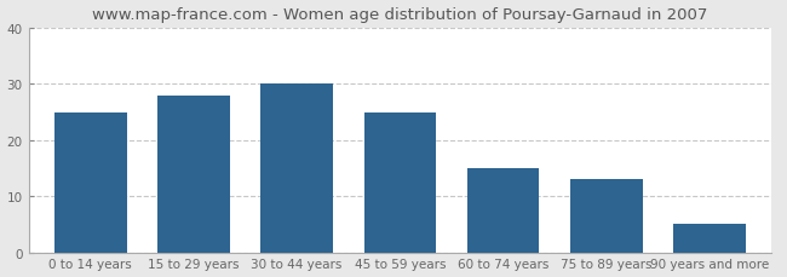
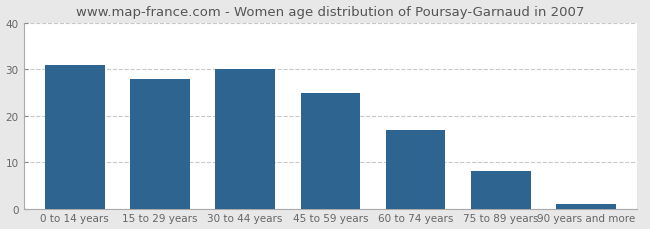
0 to 14 years: 25 -> 31
60 to 74 years: 15 -> 17
75 to 89 years: 13 -> 8
90 years and more: 5 -> 1
